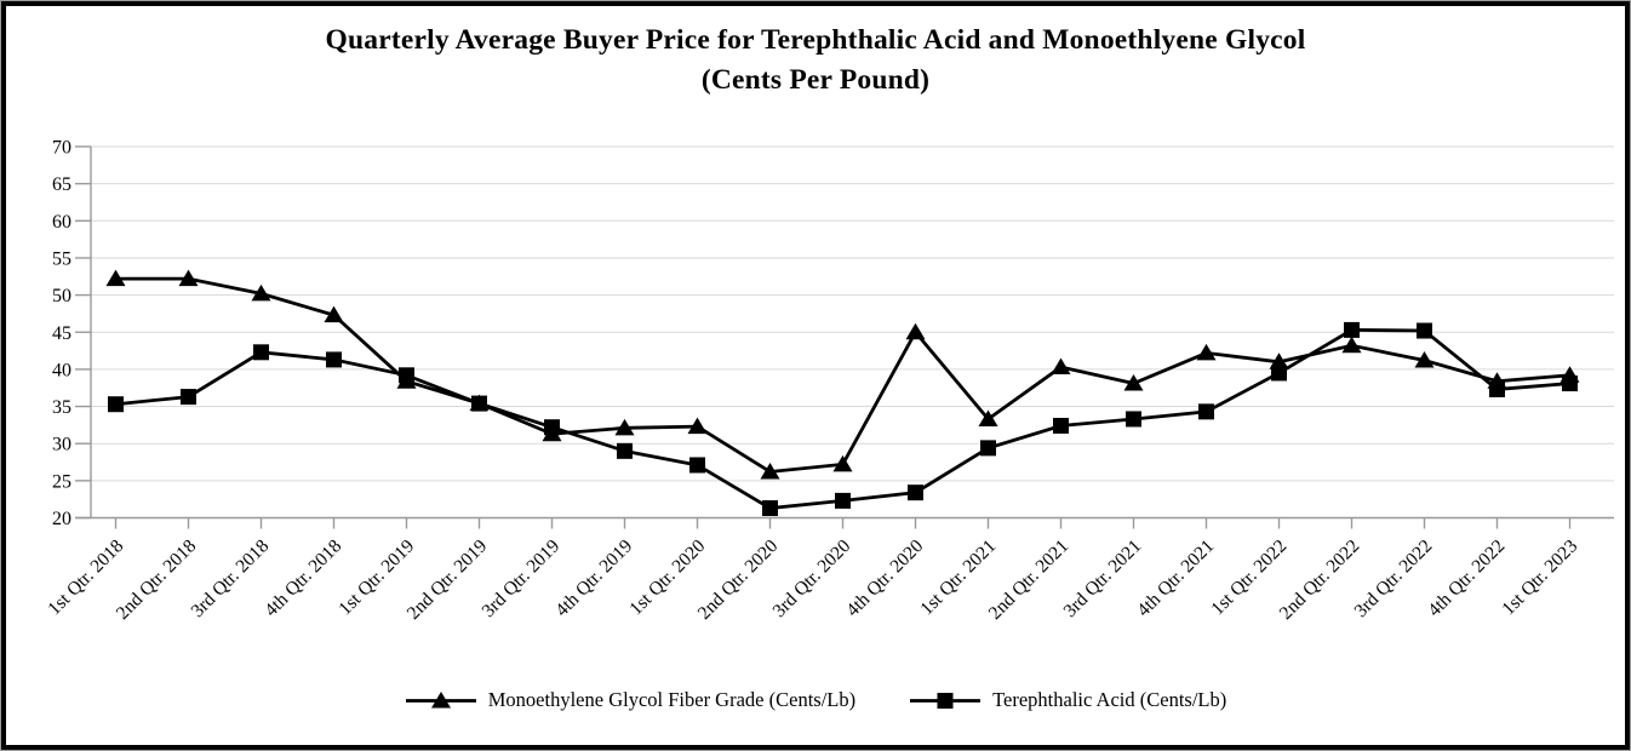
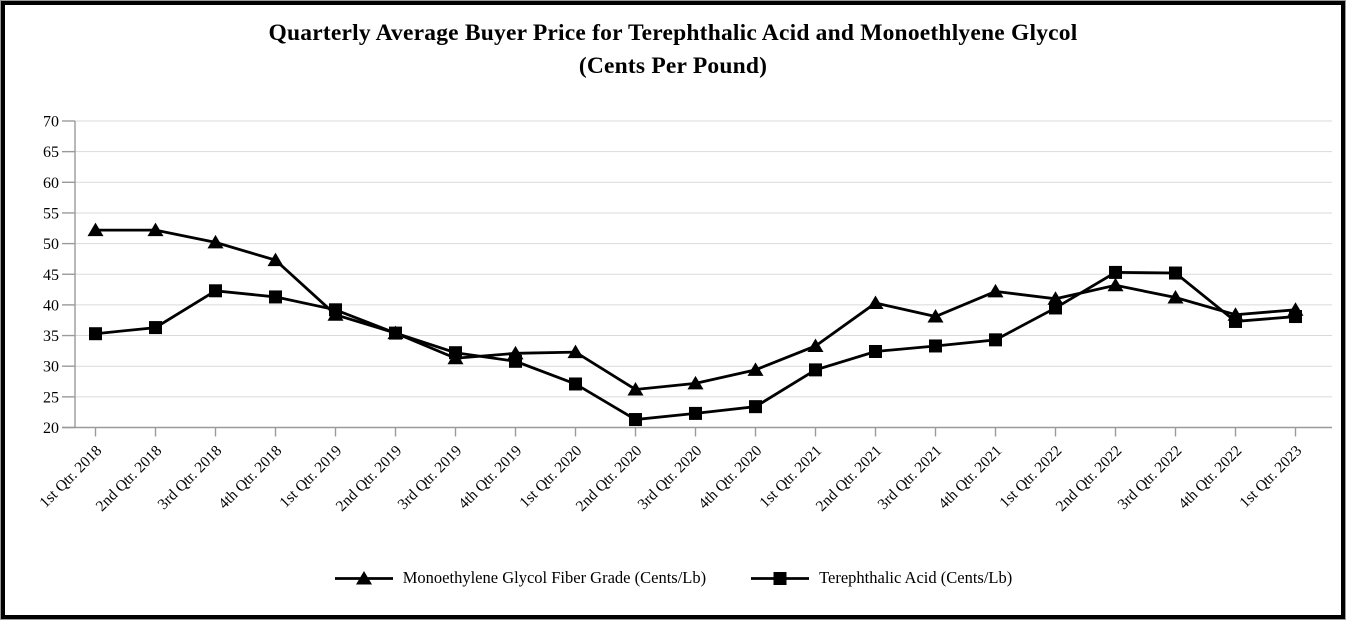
Terephthalic Acid (Cents/Lb)/4th Qtr. 2019: 29 -> 31
Monoethylene Glycol Fiber Grade (Cents/Lb)/4th Qtr. 2020: 45 -> 29
